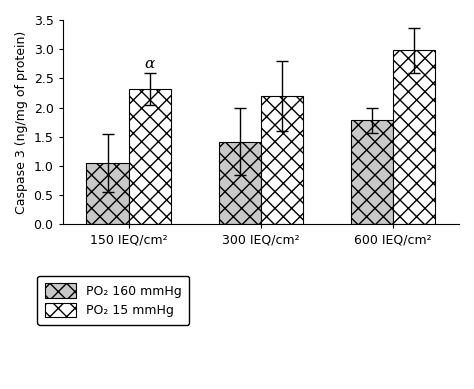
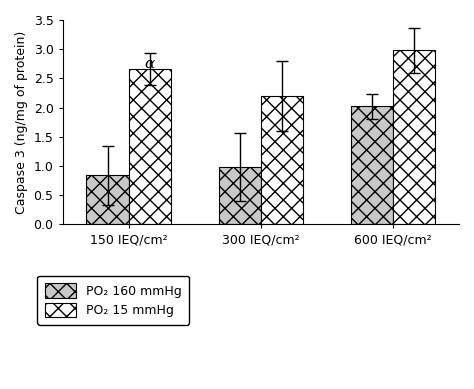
PO₂ 160 mmHg/150 IEQ/cm²: 1.05 -> 0.84
PO₂ 15 mmHg/150 IEQ/cm²: 2.32 -> 2.66
PO₂ 160 mmHg/300 IEQ/cm²: 1.42 -> 0.98
PO₂ 160 mmHg/600 IEQ/cm²: 1.78 -> 2.02
